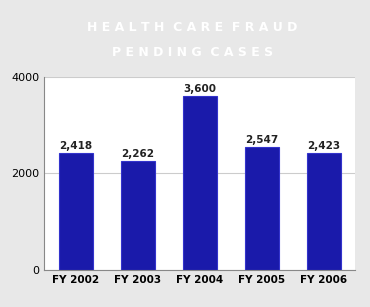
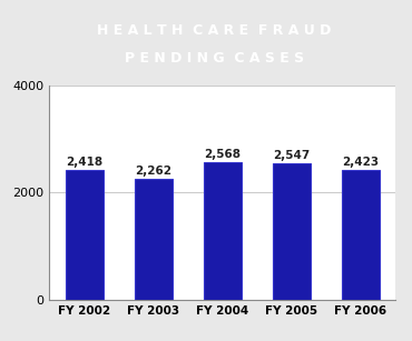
FY 2004: 3,600 -> 2,568
